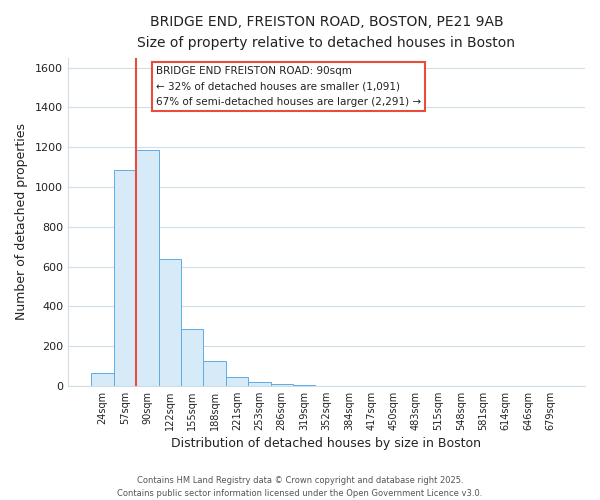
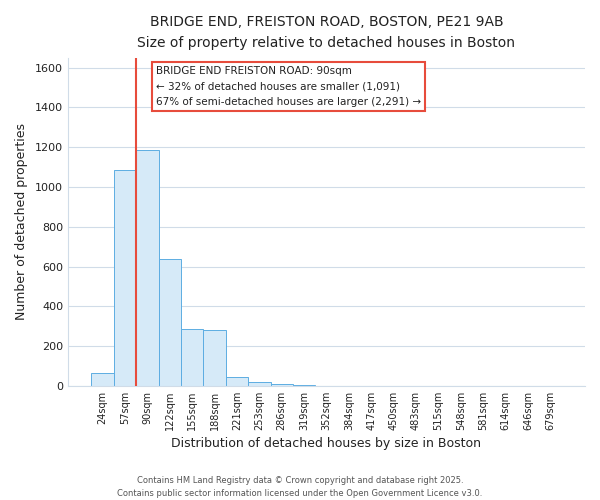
188sqm: 120 -> 280
